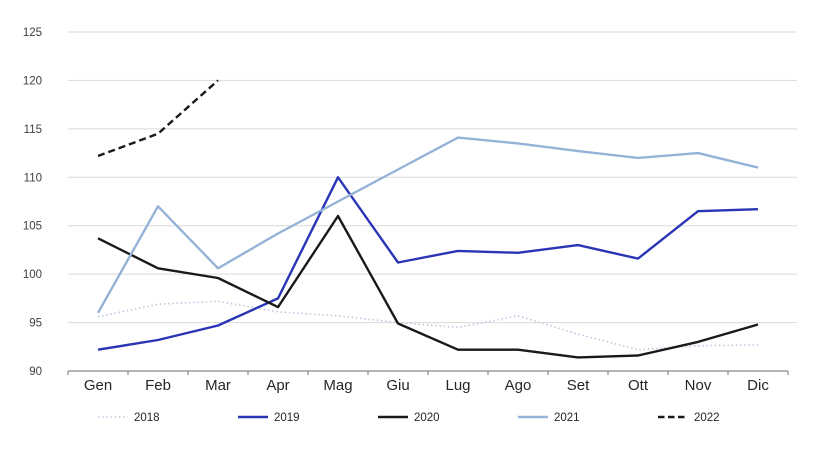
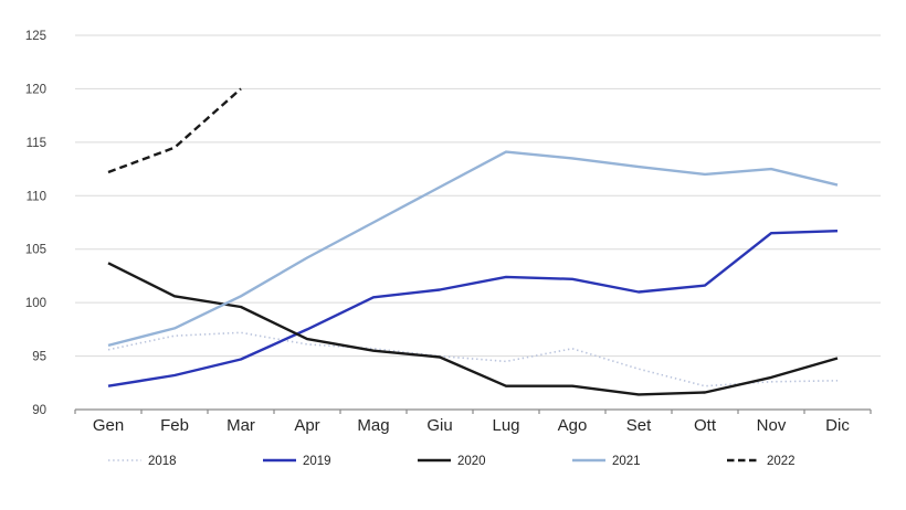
2021/Feb: 107 -> 98
2019/Mag: 110 -> 100
2020/Mag: 106 -> 96
2019/Set: 103 -> 101
